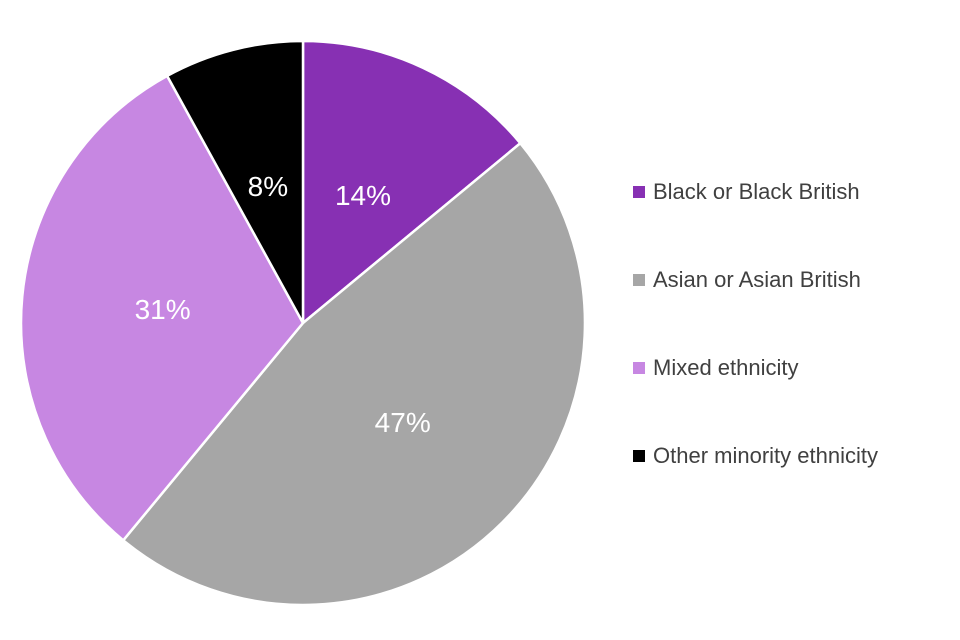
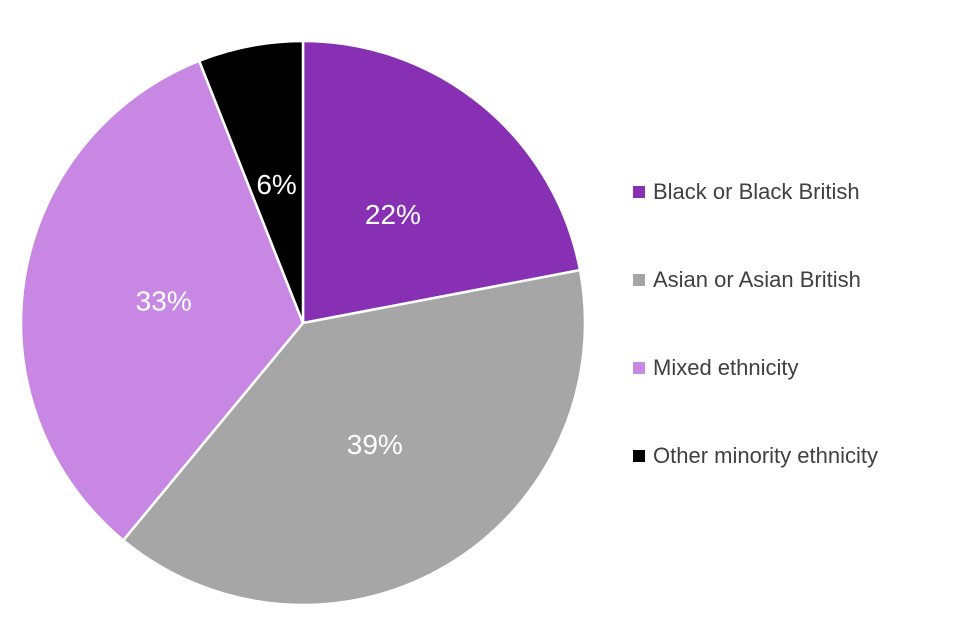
Black or Black British: 14% -> 22%
Asian or Asian British: 47% -> 39%
Mixed ethnicity: 31% -> 33%
Other minority ethnicity: 8% -> 6%
